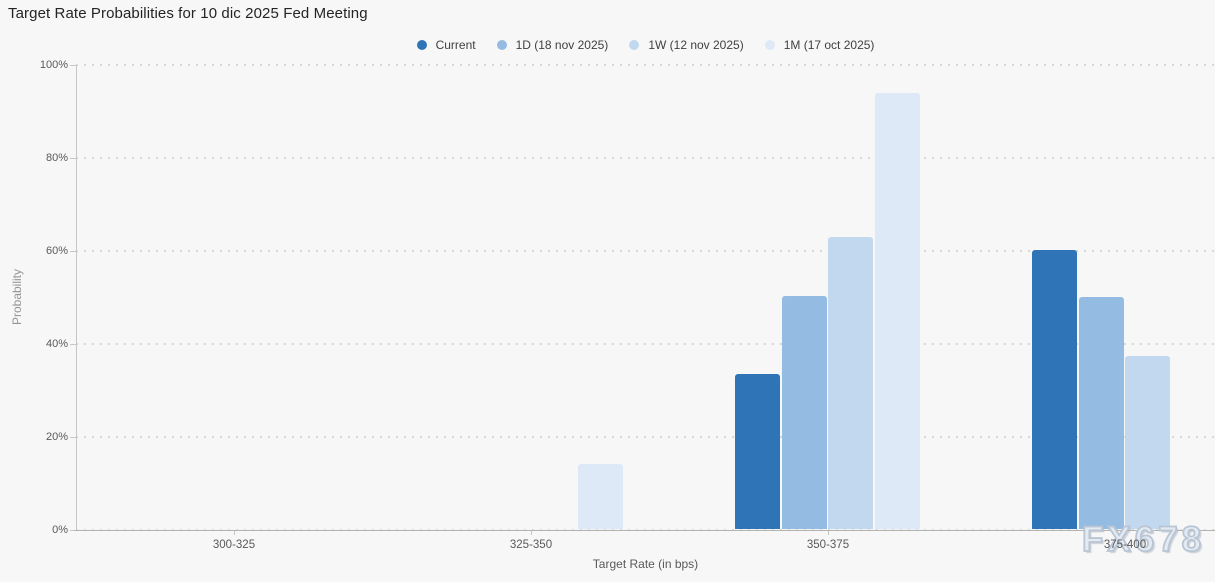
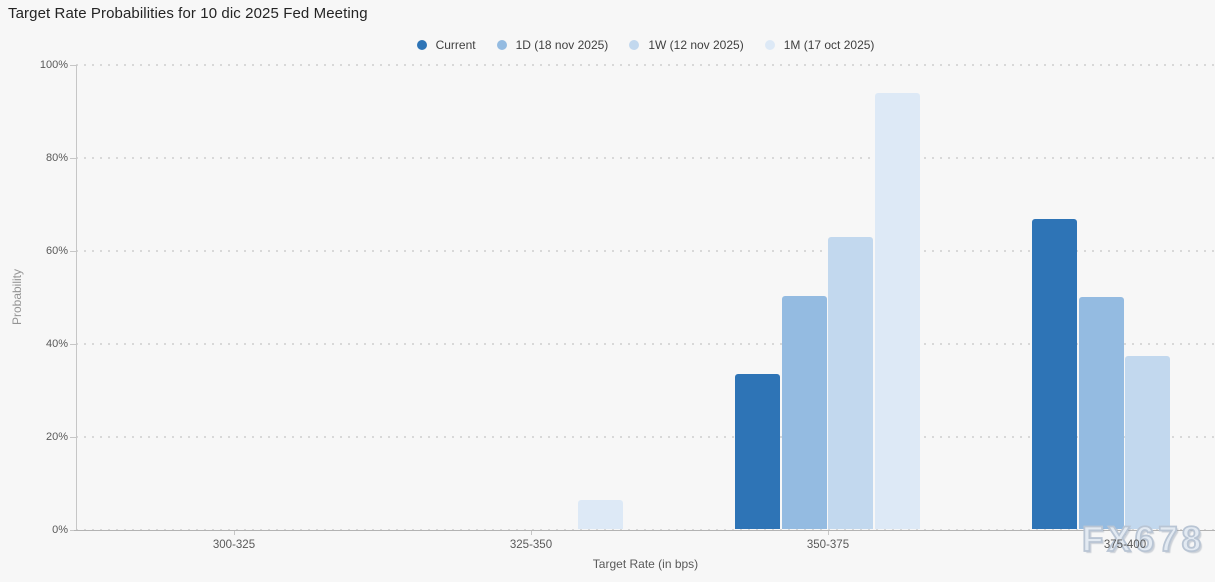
1M (17 oct 2025)/325-350: 14% -> 6%
Current/375-400: 60% -> 67%
